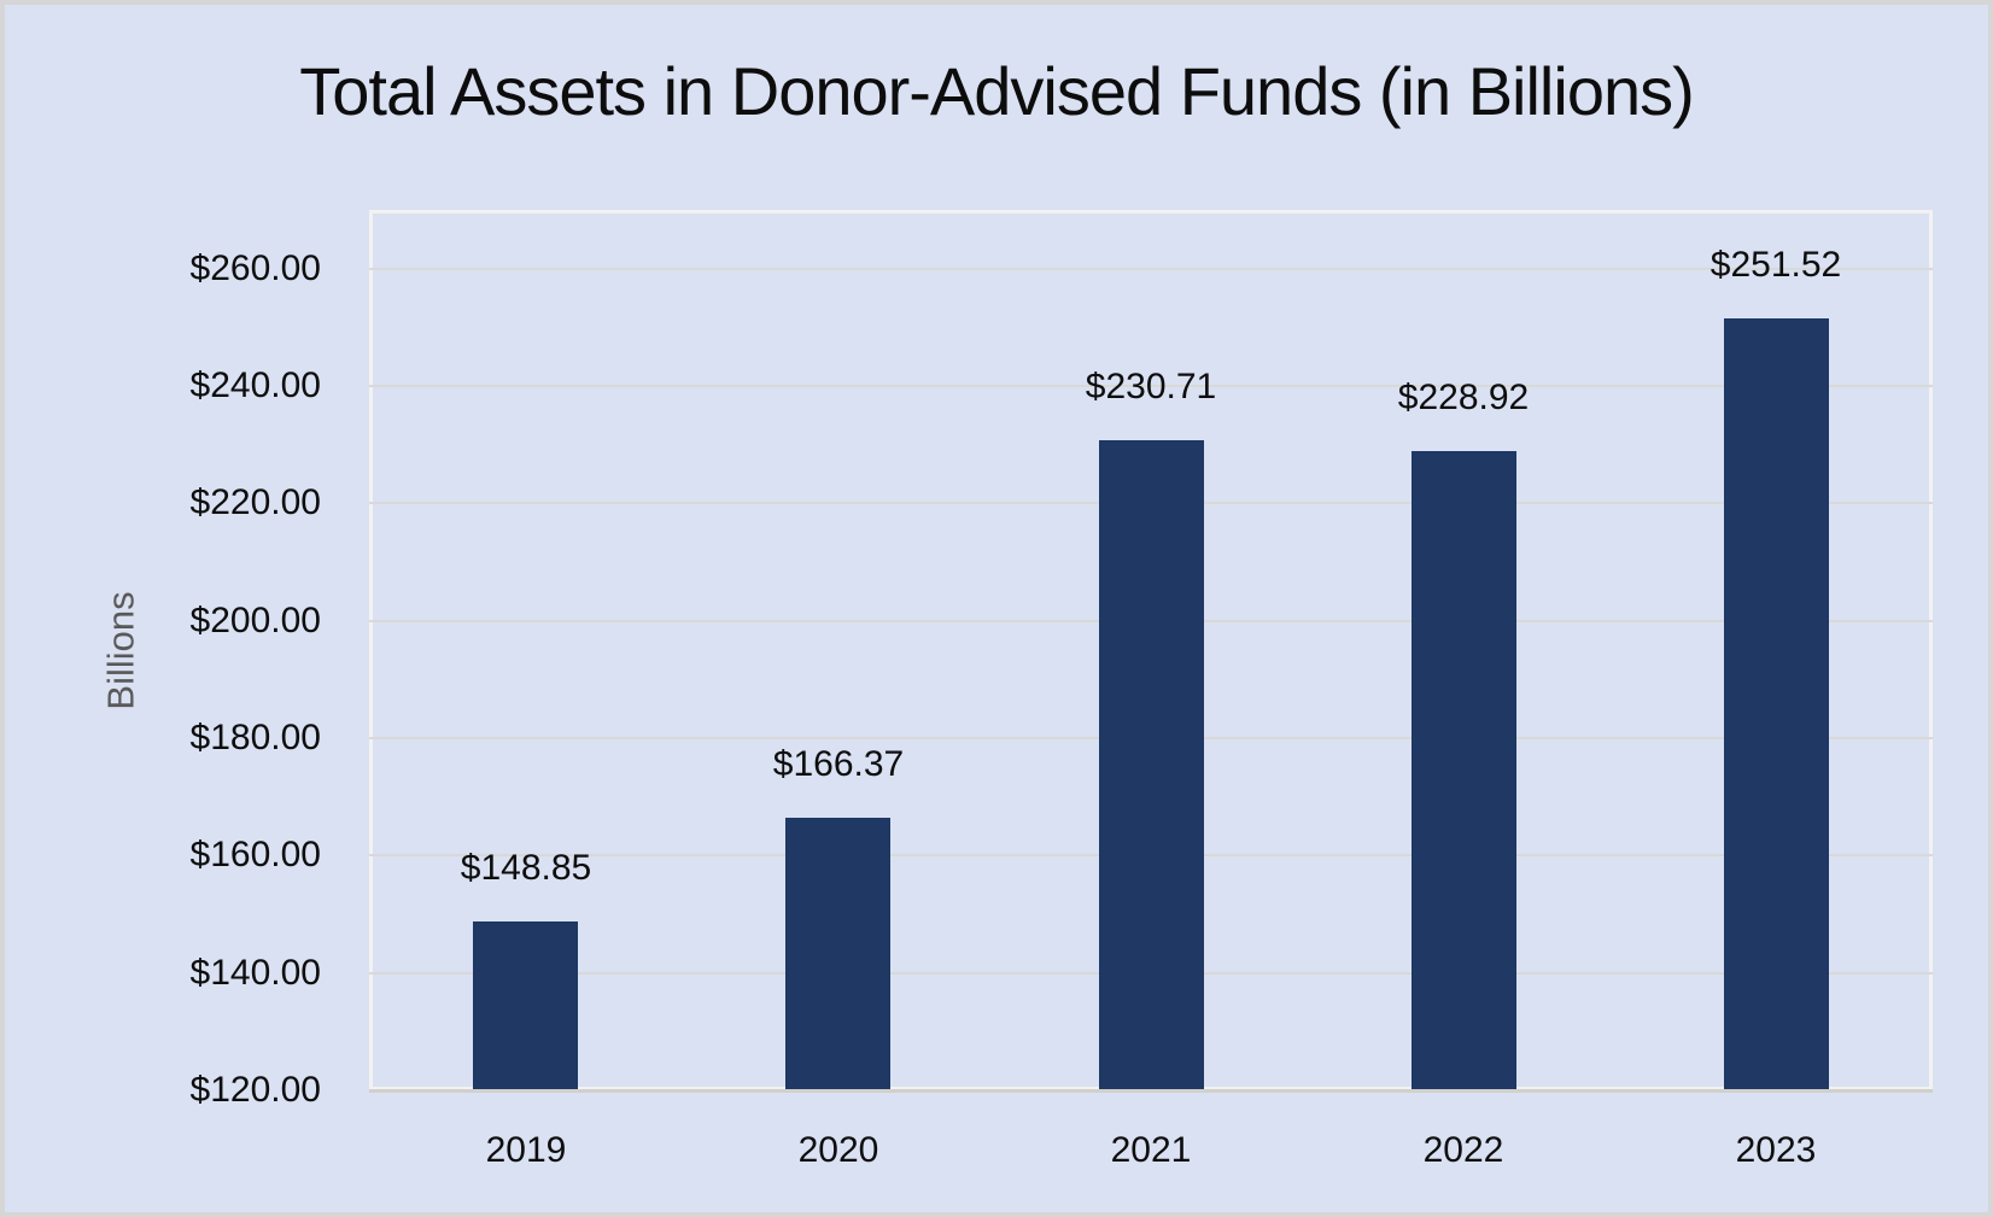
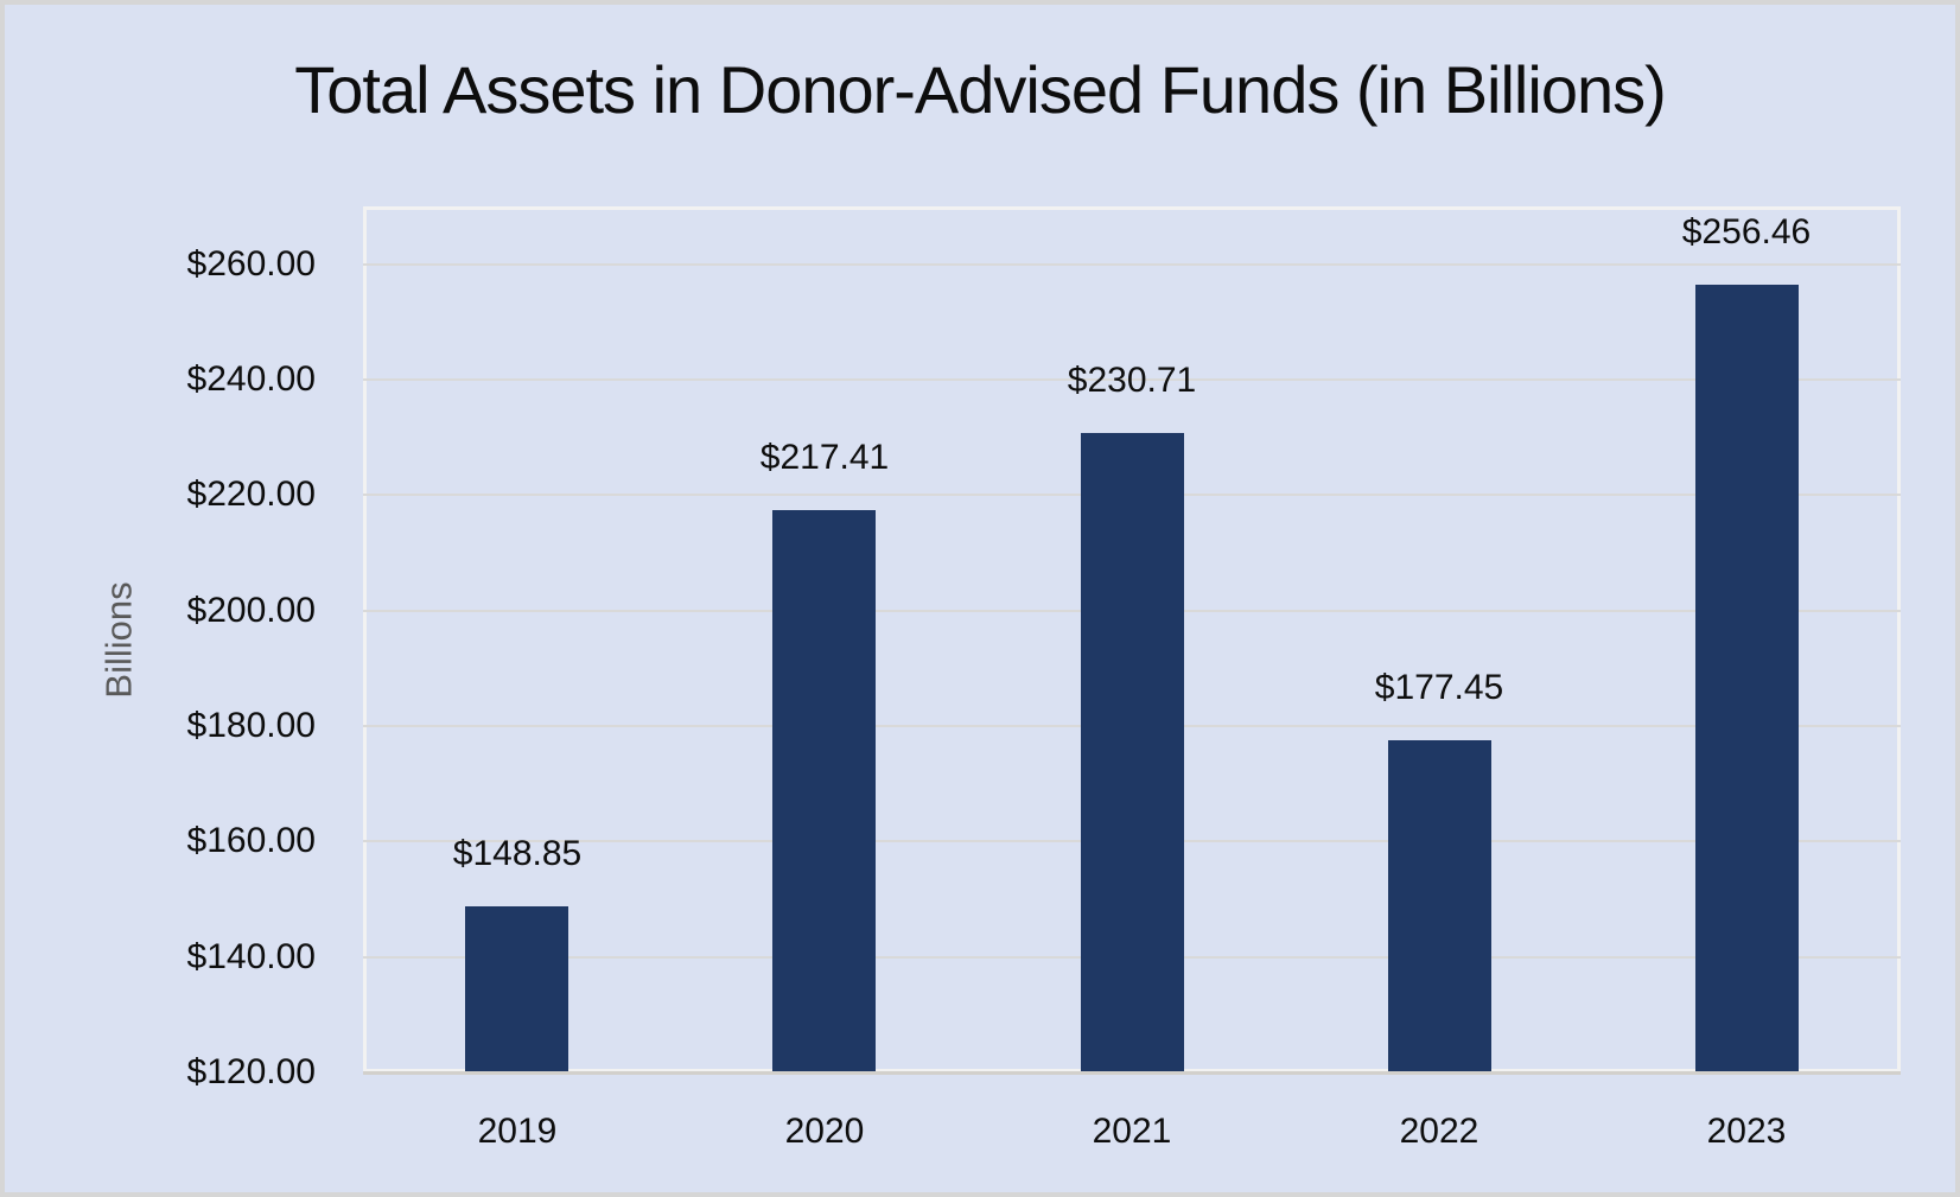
2020: $166.37 -> $217.41
2022: $228.92 -> $177.45
2023: $251.52 -> $256.46
